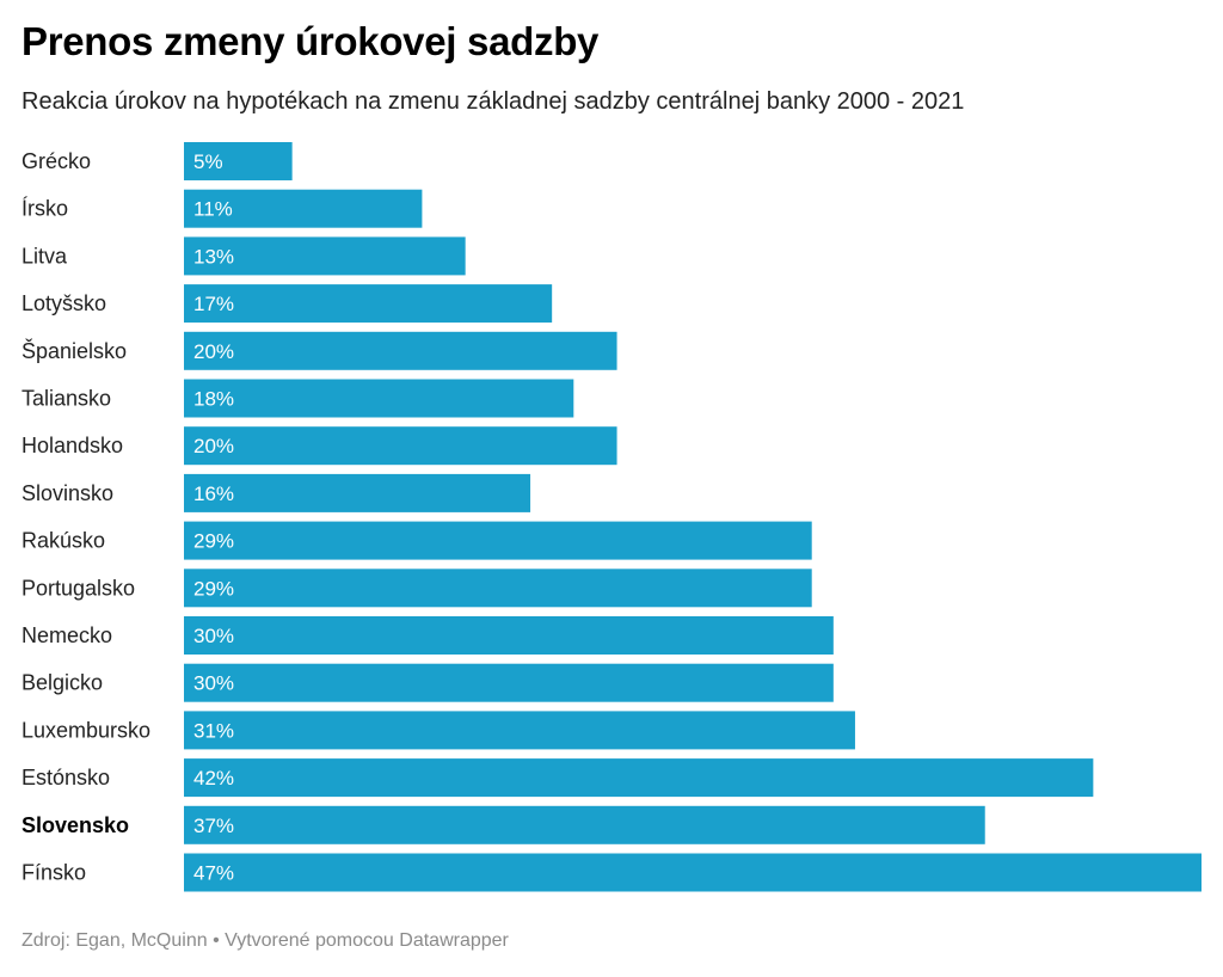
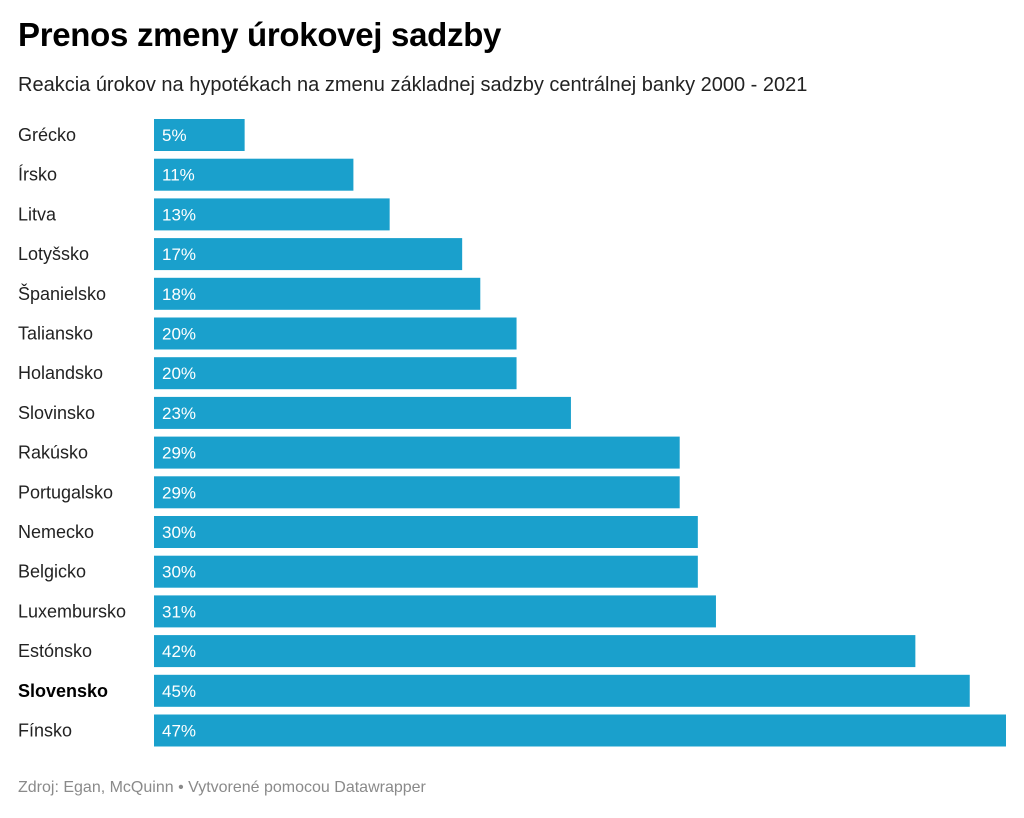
Španielsko: 20% -> 18%
Taliansko: 18% -> 20%
Slovinsko: 16% -> 23%
Slovensko: 37% -> 45%
